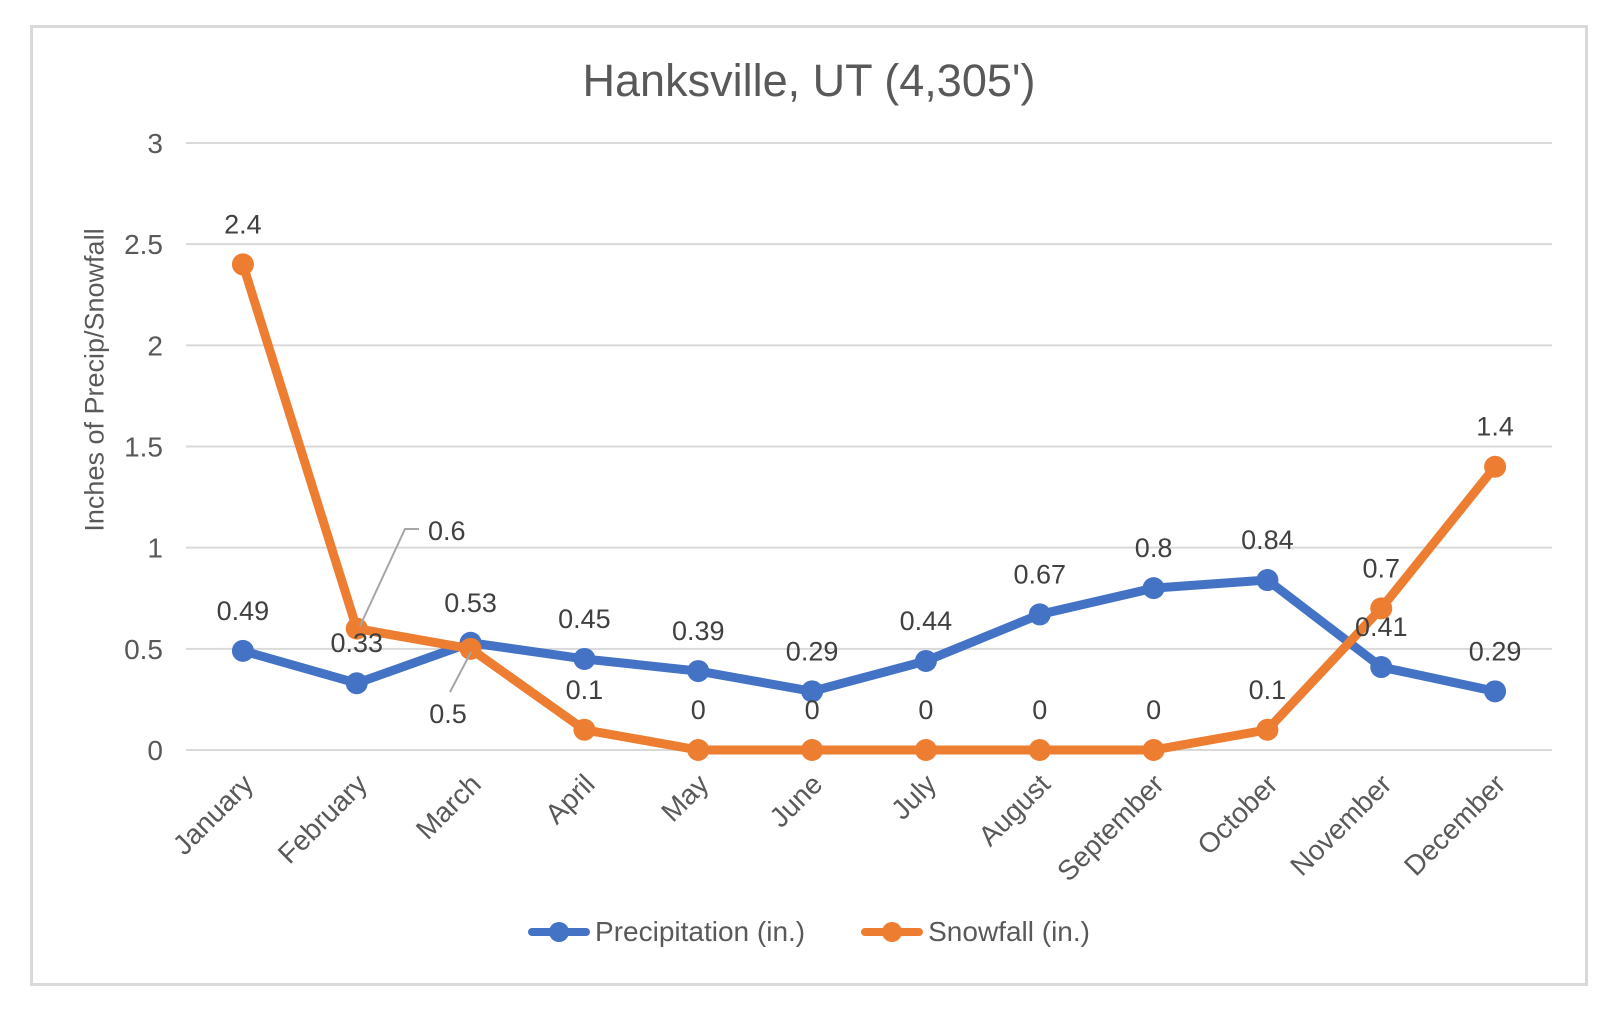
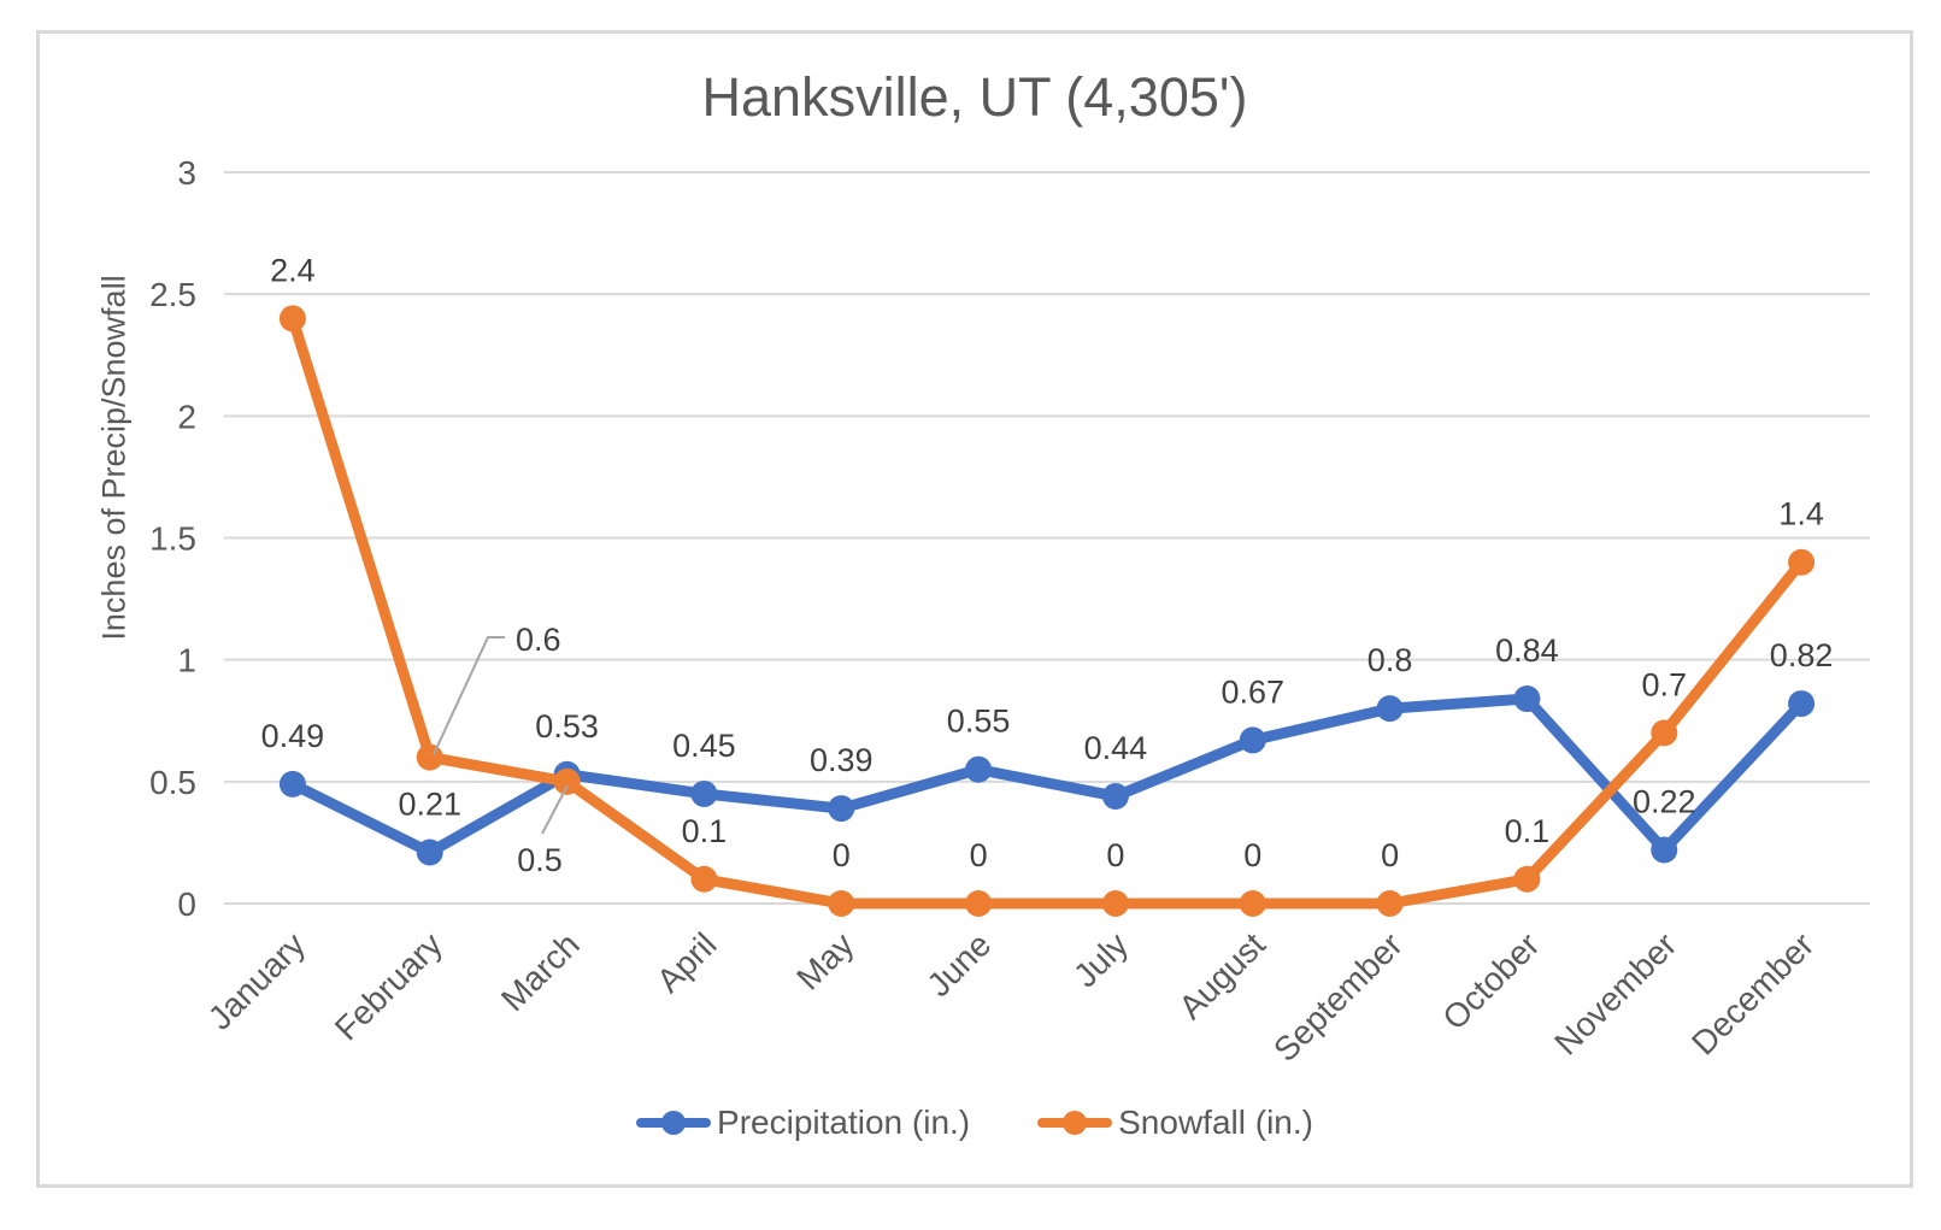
Precipitation (in.)/February: 0.33 -> 0.21
Precipitation (in.)/June: 0.29 -> 0.55
Precipitation (in.)/November: 0.41 -> 0.22
Precipitation (in.)/December: 0.29 -> 0.82
